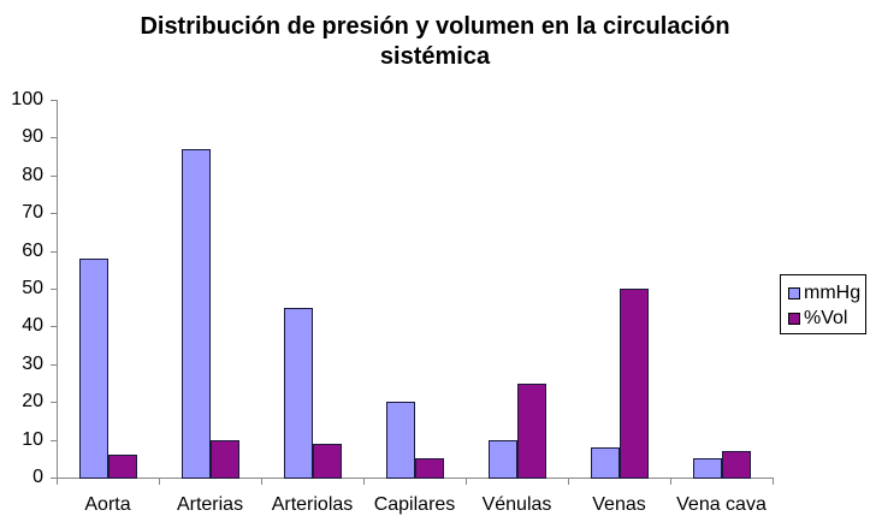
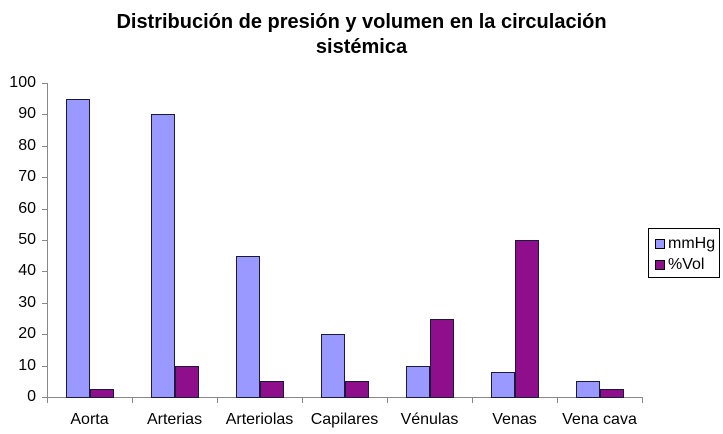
mmHg/Aorta: 58 -> 95
%Vol/Aorta: 6 -> 2
mmHg/Arterias: 87 -> 90
%Vol/Arteriolas: 9 -> 5
%Vol/Vena cava: 7 -> 2
